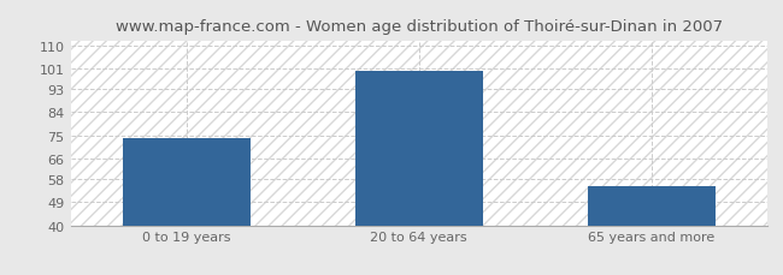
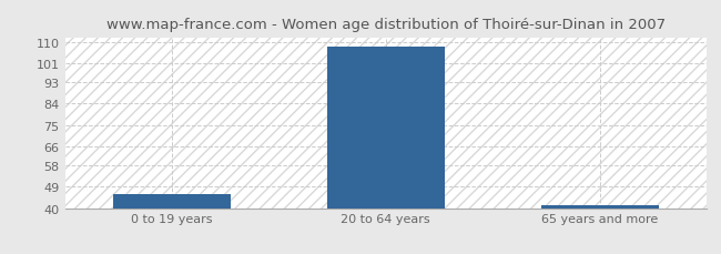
0 to 19 years: 74 -> 46
20 to 64 years: 100 -> 108
65 years and more: 55 -> 41
